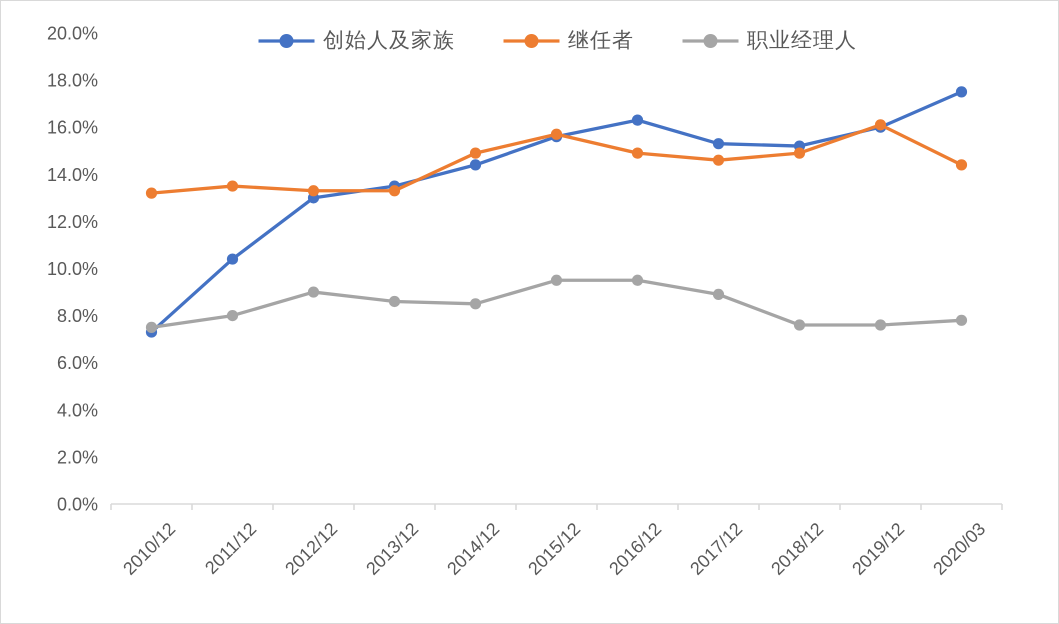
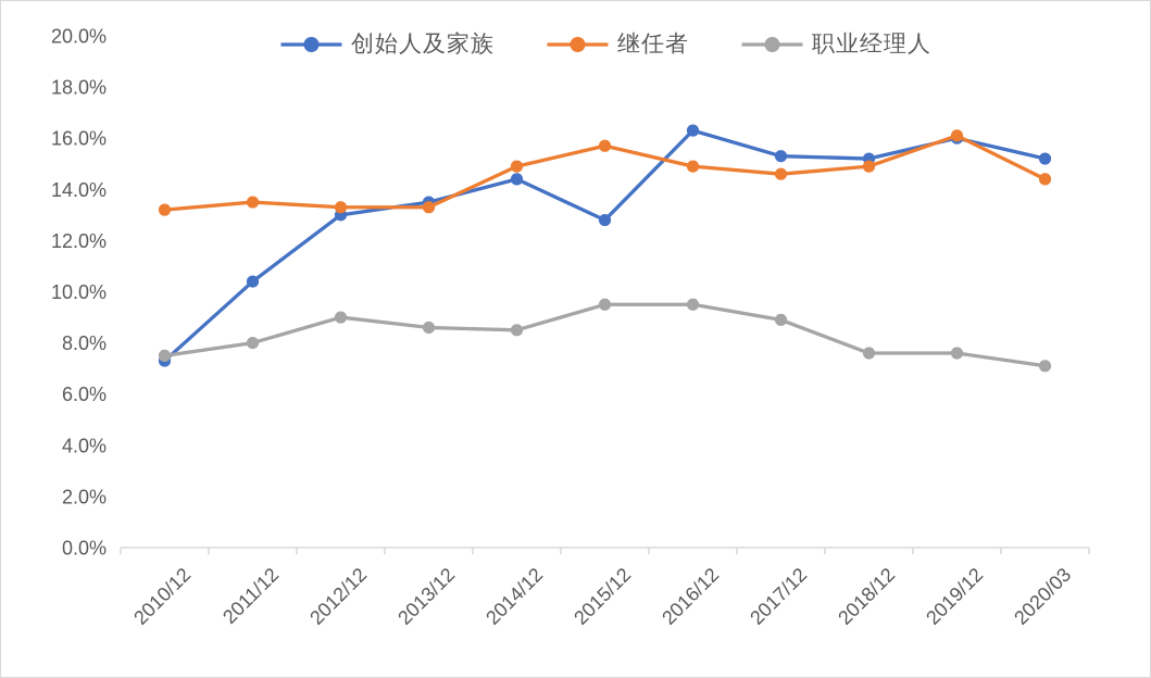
创始人及家族/2015/12: 15.6% -> 12.8%
创始人及家族/2020/03: 17.5% -> 15.2%
职业经理人/2020/03: 7.8% -> 7.1%
